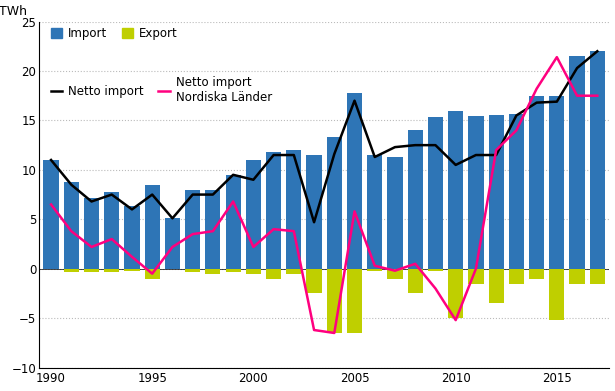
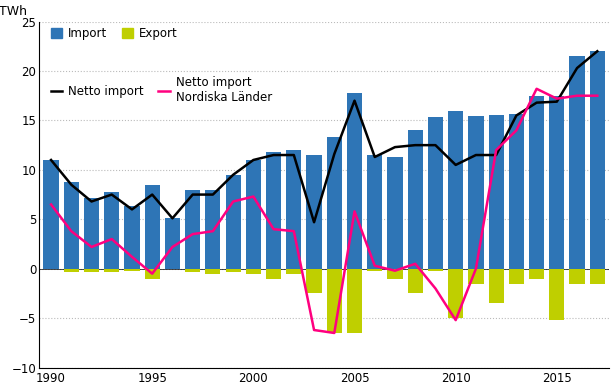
Netto import/2000: 9.0 -> 11.0
Netto import Nordiska Länder/2000: 2.2 -> 7.3
Netto import Nordiska Länder/2015: 21.4 -> 17.2
